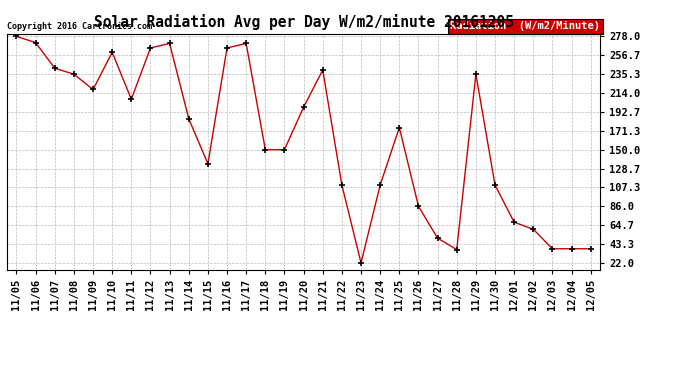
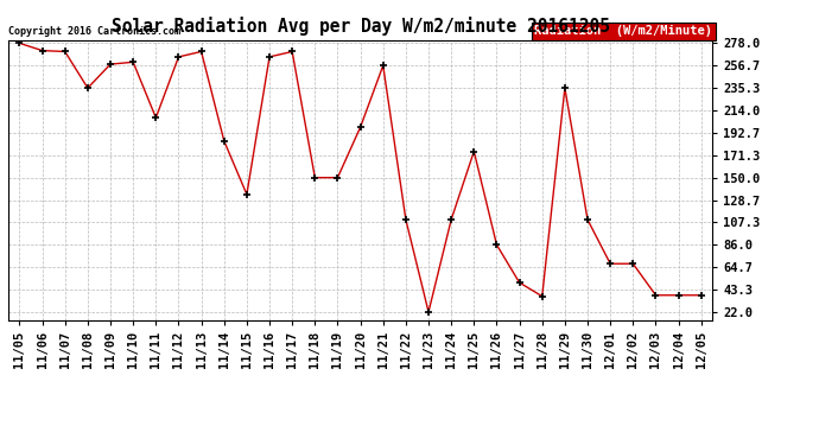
11/07: 242 -> 270
11/09: 218 -> 258
11/21: 240 -> 257
12/02: 60 -> 68
